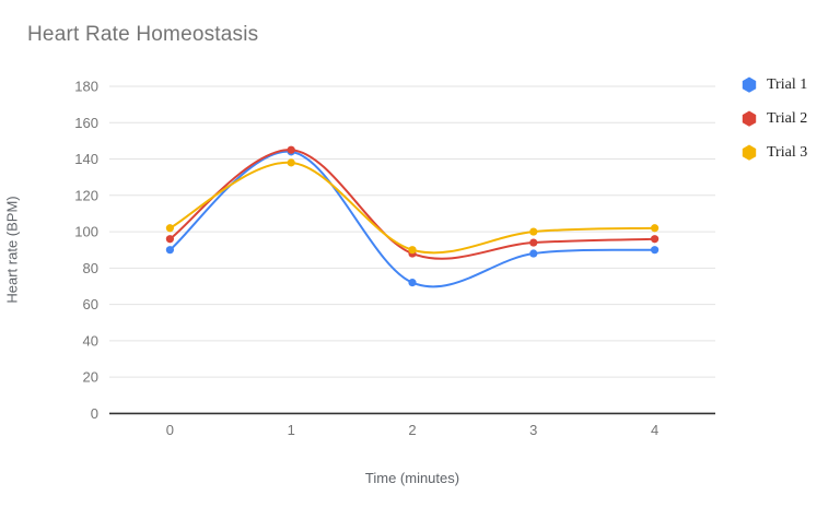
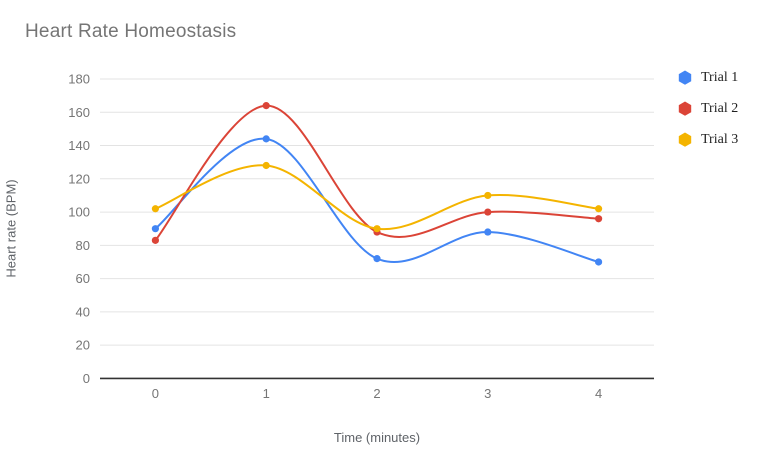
Trial 2/0: 96 -> 83
Trial 2/1: 145 -> 164
Trial 3/1: 138 -> 128
Trial 2/3: 94 -> 100
Trial 3/3: 100 -> 110
Trial 1/4: 90 -> 70
